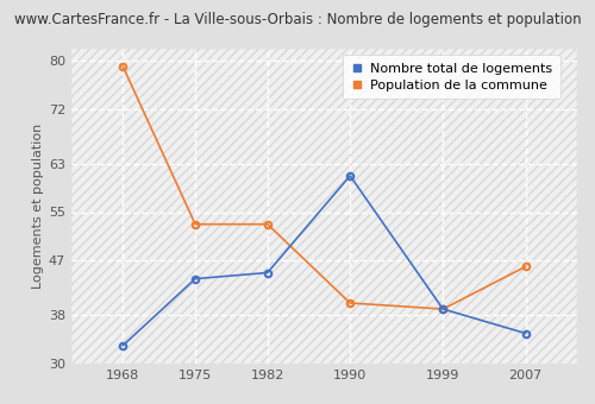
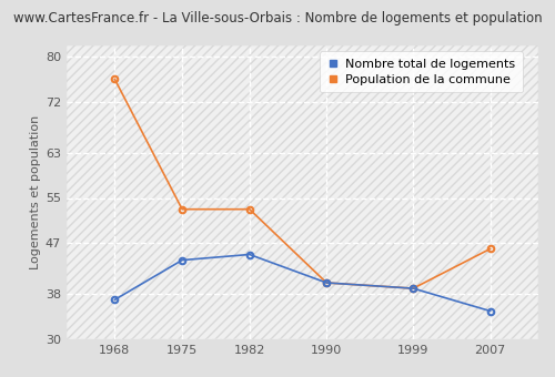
Nombre total de logements/1968: 33 -> 37
Population de la commune/1968: 79 -> 76
Nombre total de logements/1990: 61 -> 40
